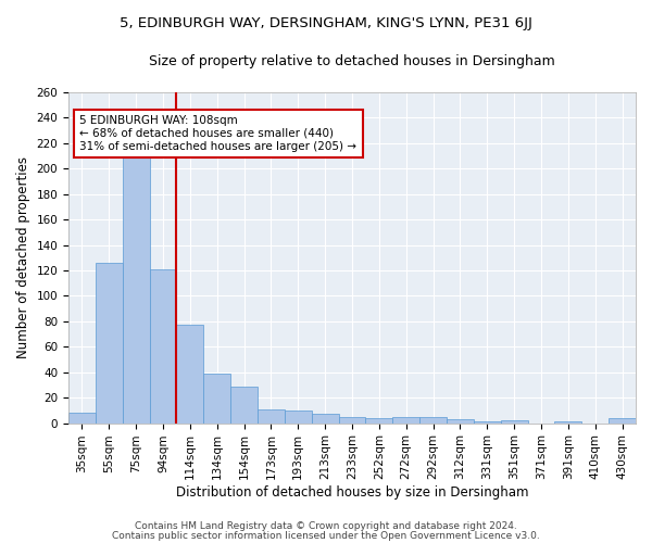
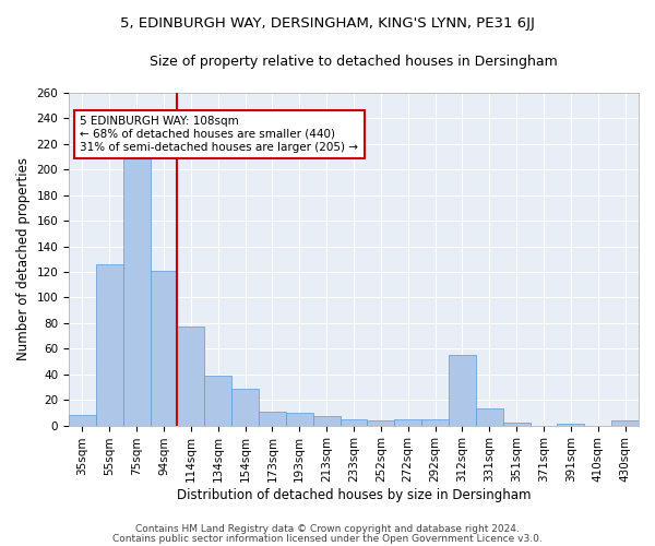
312sqm: 3 -> 55
331sqm: 1 -> 13
